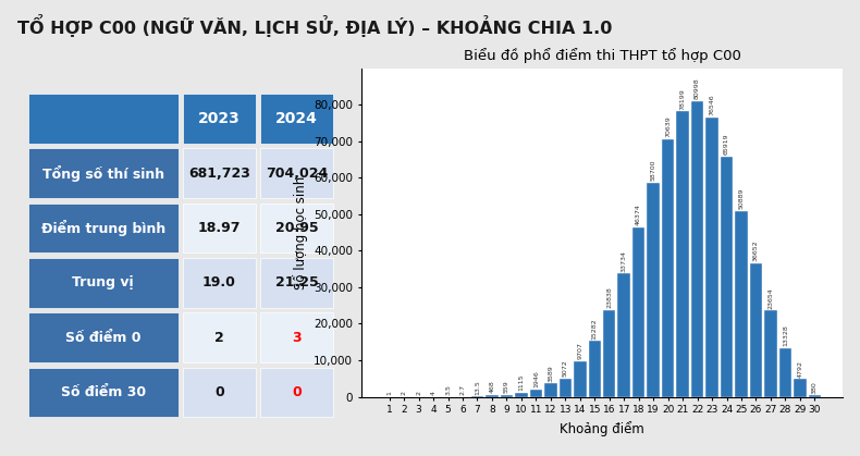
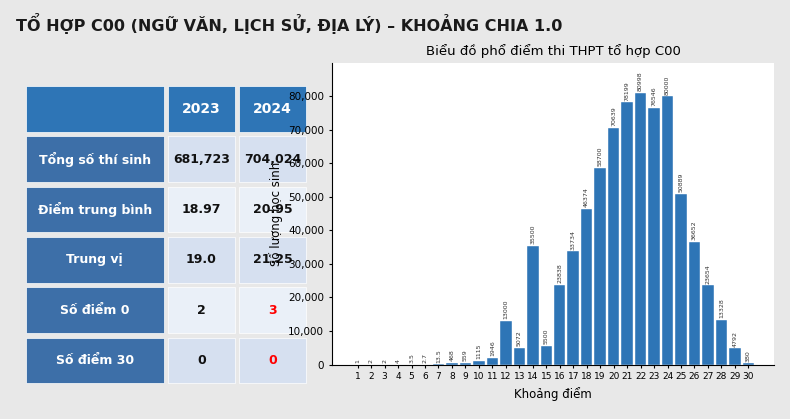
12: 3,600 -> 13,000
14: 9,700 -> 35,500
15: 15,300 -> 5,500
24: 65,900 -> 80,000
